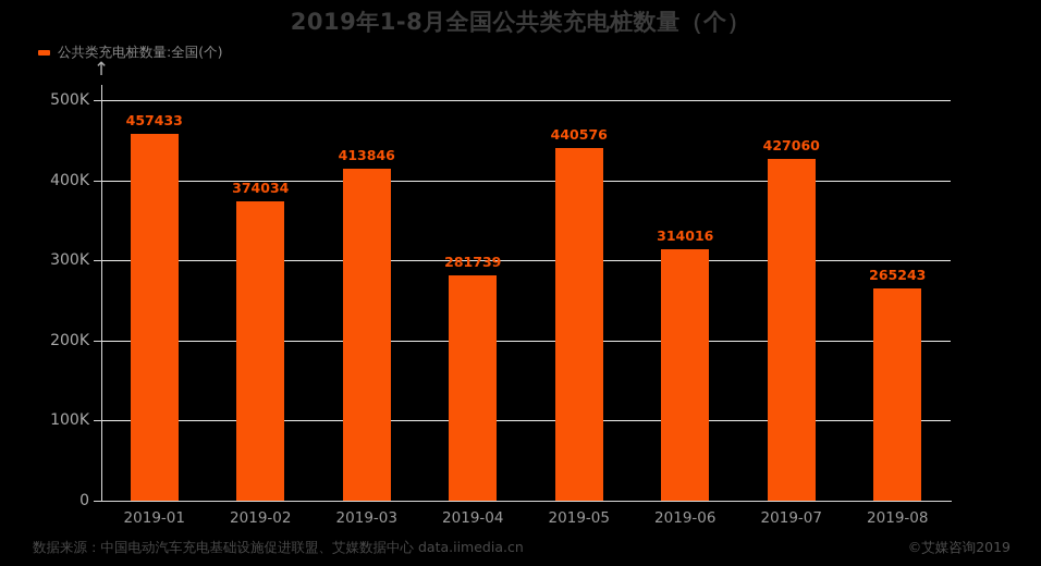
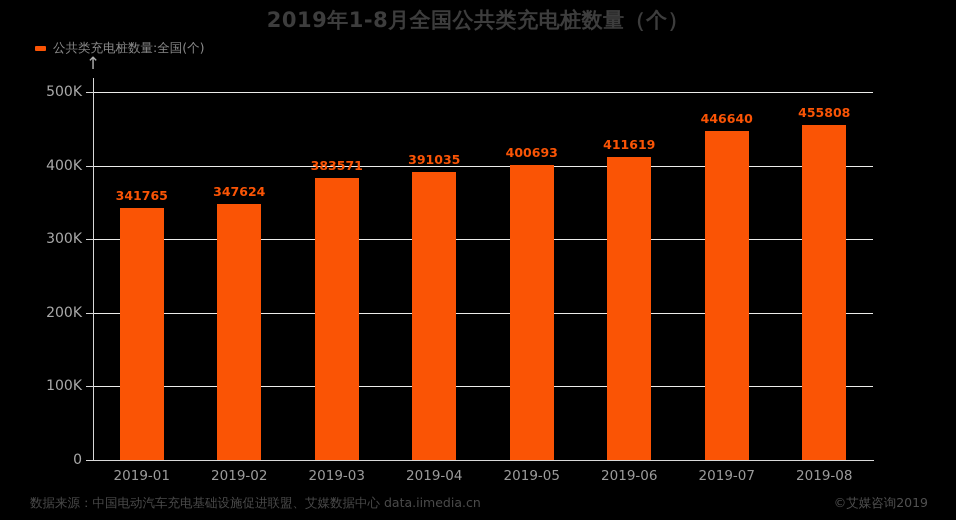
2019-01: 457433 -> 341765
2019-02: 374034 -> 347624
2019-03: 413846 -> 383571
2019-04: 281739 -> 391035
2019-05: 440576 -> 400693
2019-06: 314016 -> 411619
2019-07: 427060 -> 446640
2019-08: 265243 -> 455808
